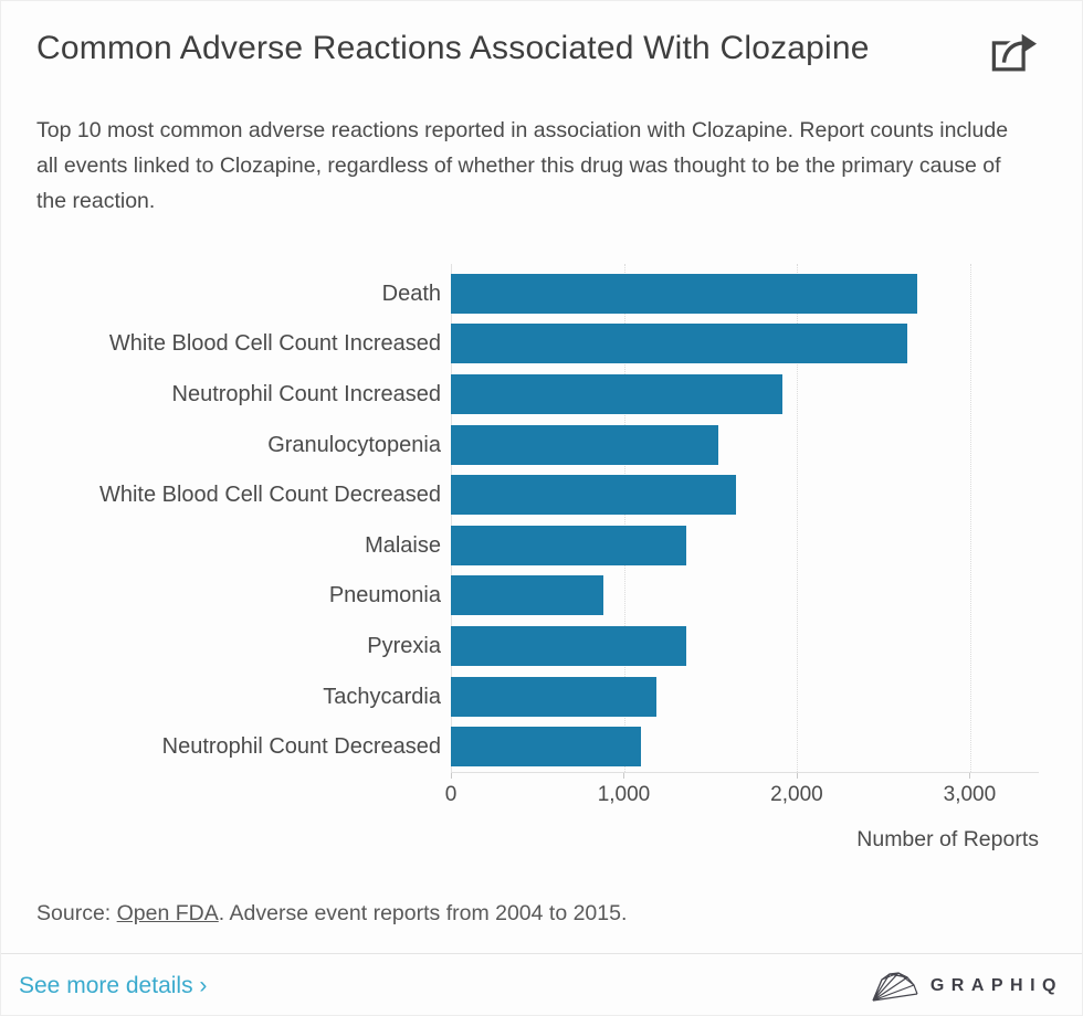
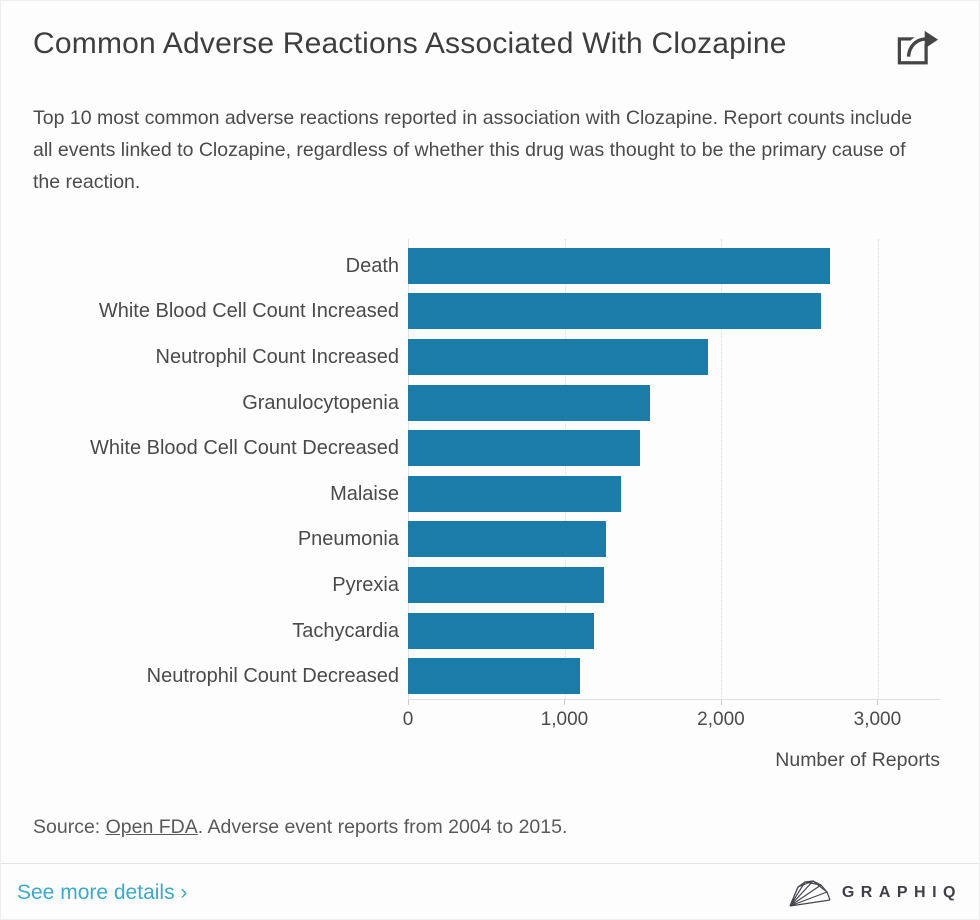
White Blood Cell Count Decreased: 1650 -> 1480
Pneumonia: 880 -> 1260
Pyrexia: 1360 -> 1250
